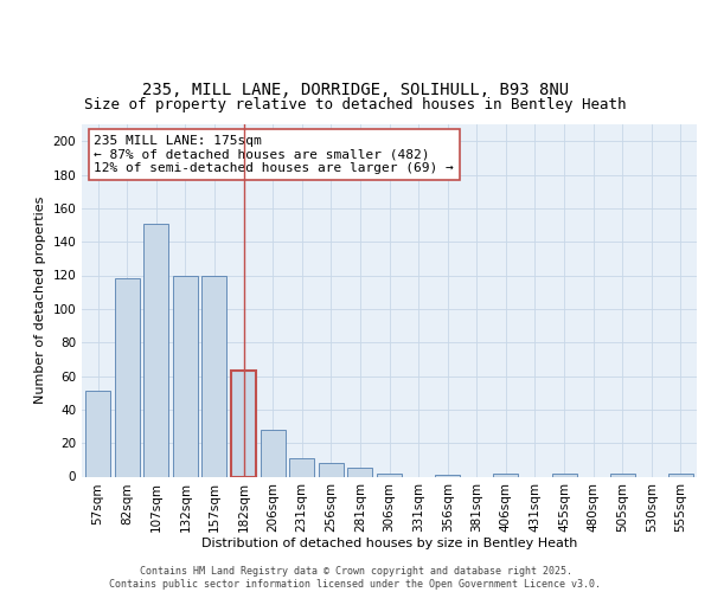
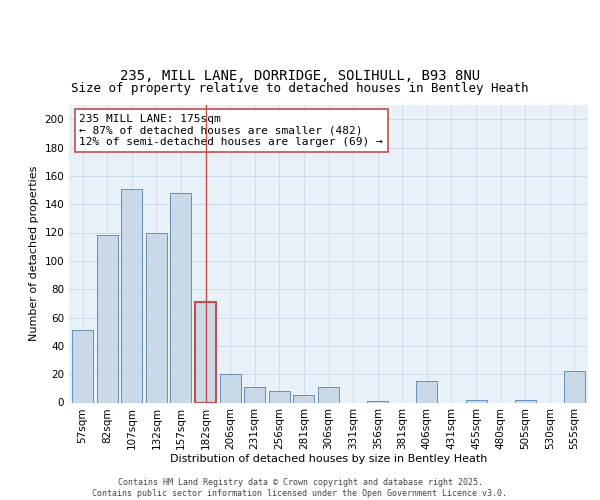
157sqm: 120 -> 148
182sqm: 63 -> 71
206sqm: 28 -> 20
306sqm: 2 -> 11
406sqm: 2 -> 15
555sqm: 2 -> 22
